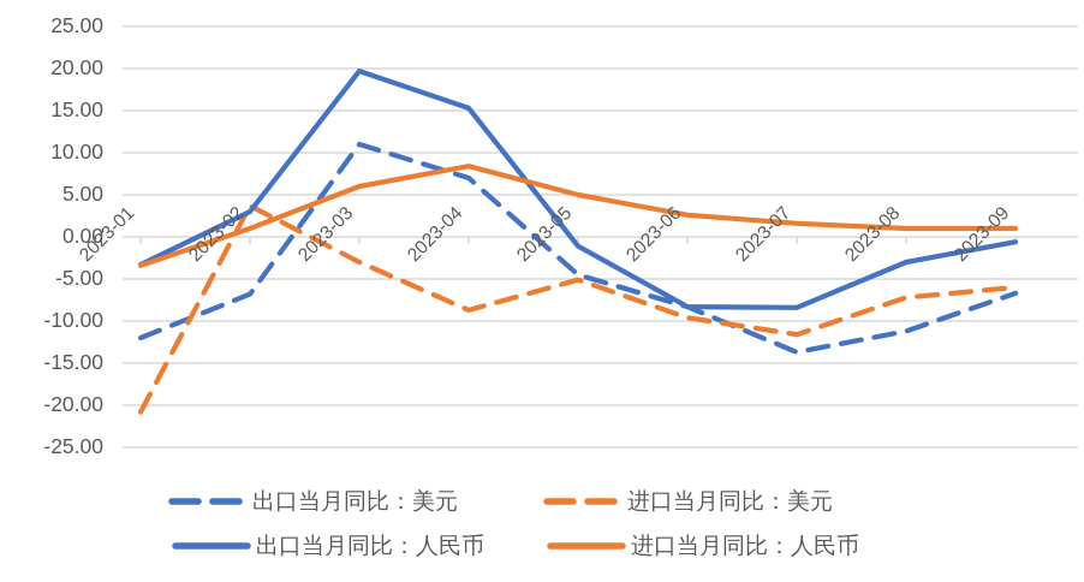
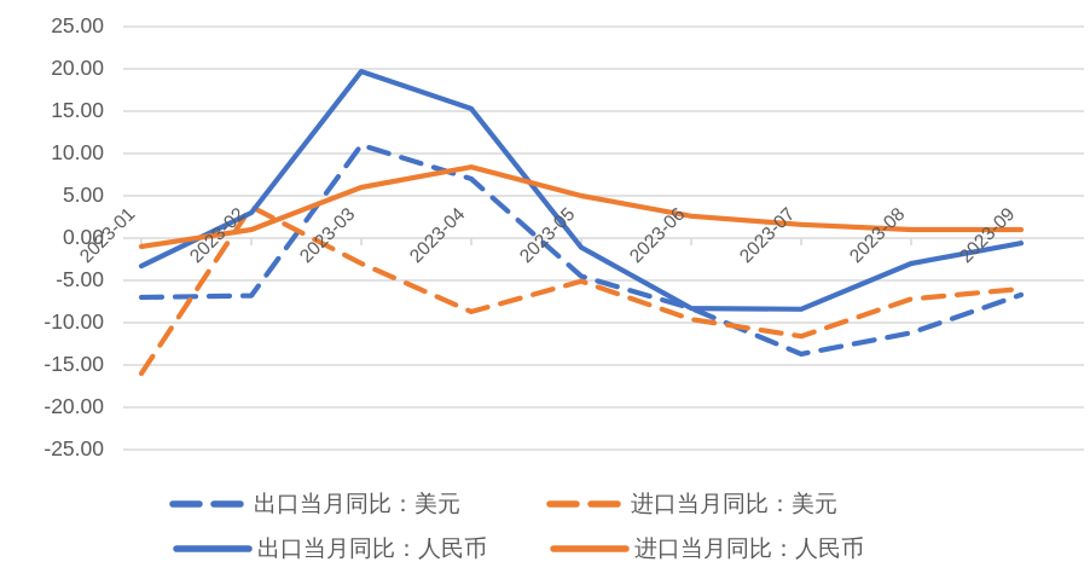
出口当月同比：美元/2023-01: -12 -> -7
进口当月同比：美元/2023-01: -21 -> -16
进口当月同比：人民币/2023-01: -3 -> -1
